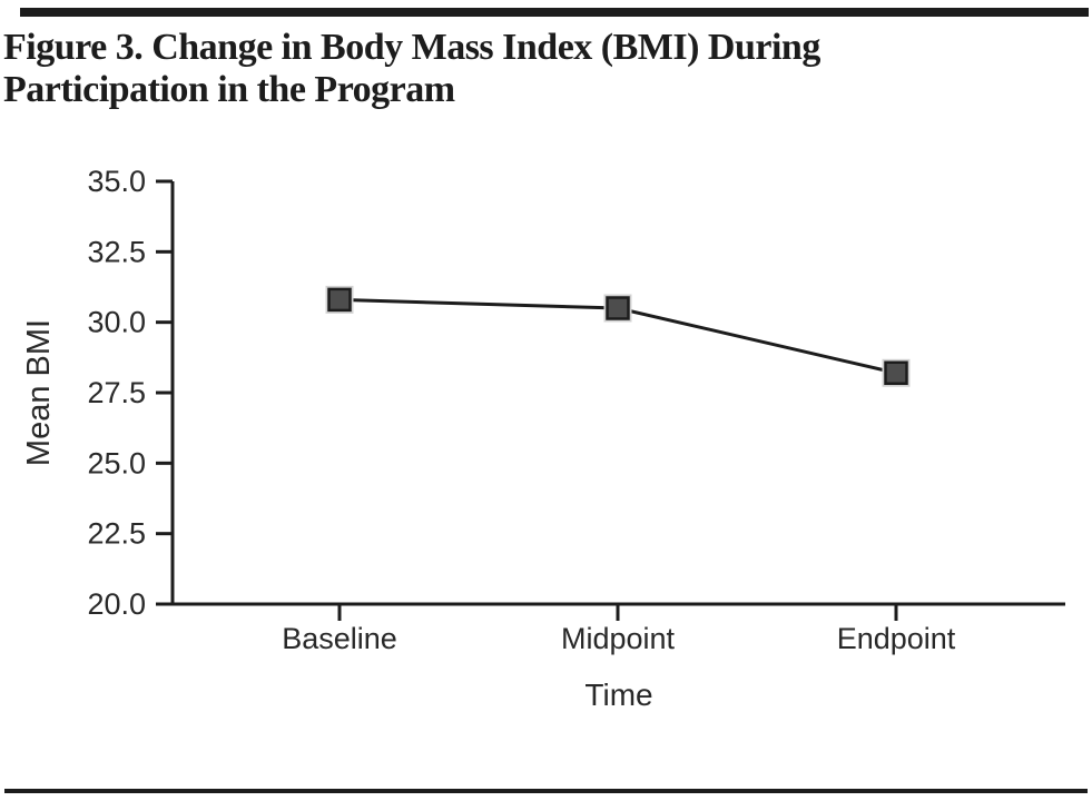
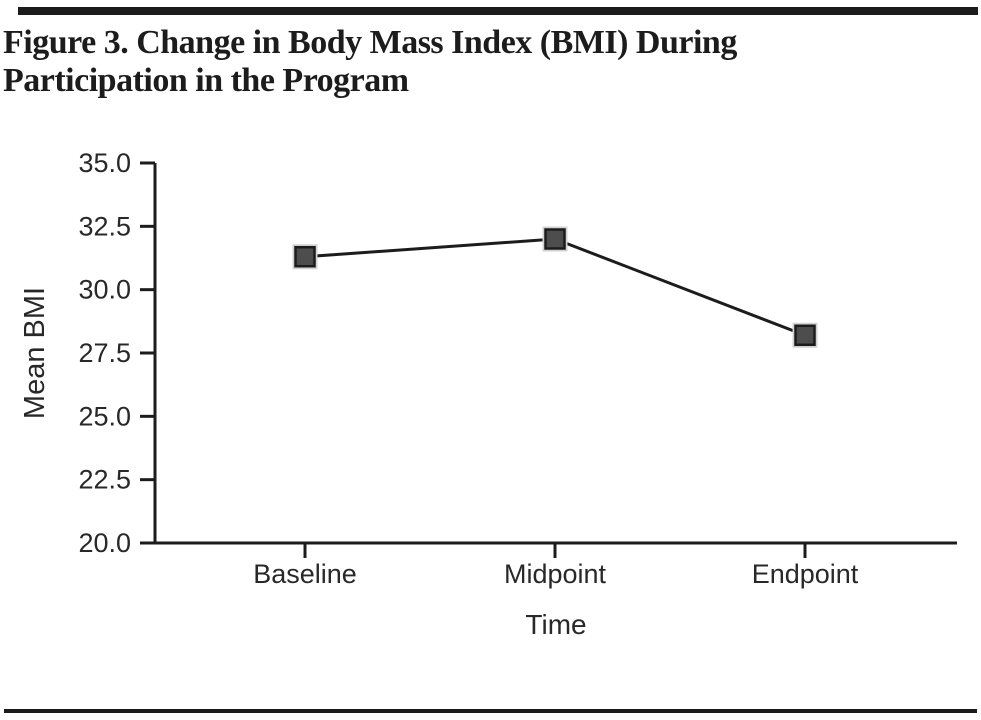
Baseline: 30.8 -> 31.3
Midpoint: 30.5 -> 32.0
